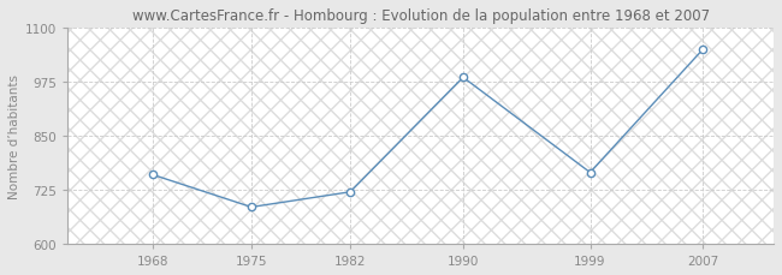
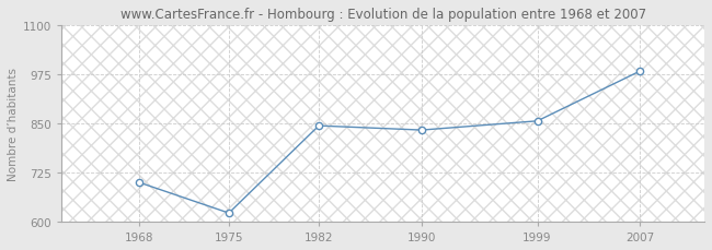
1968: 760 -> 700
1975: 685 -> 622
1982: 720 -> 844
1990: 985 -> 833
1999: 765 -> 856
2007: 1050 -> 983
